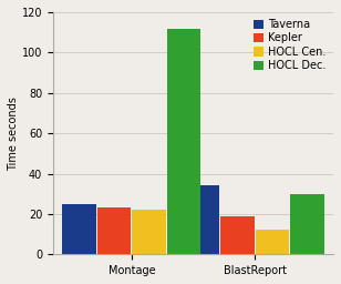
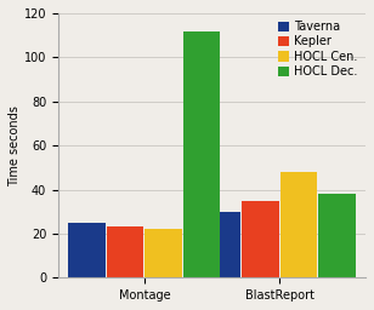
Taverna/BlastReport: 34 -> 30
Kepler/BlastReport: 19 -> 35
HOCL Cen./BlastReport: 12 -> 48
HOCL Dec./BlastReport: 30 -> 38
